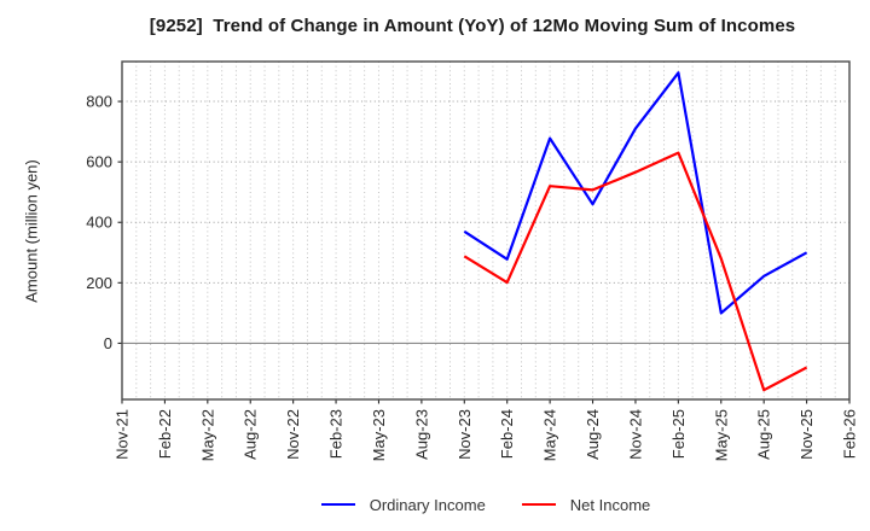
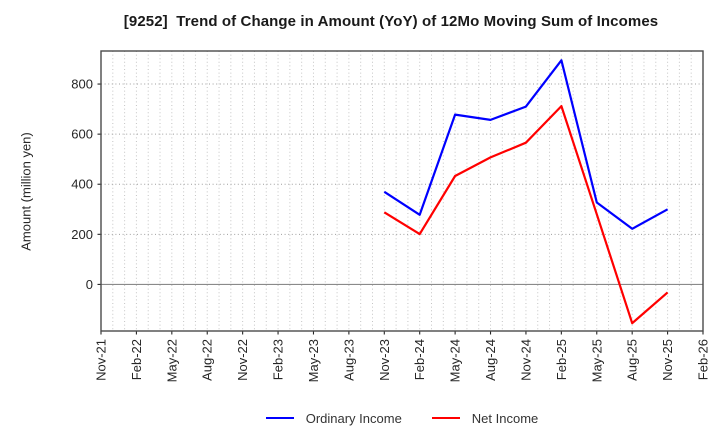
Net Income/May-24: 520 -> 430
Ordinary Income/Aug-24: 460 -> 660
Net Income/Feb-25: 630 -> 710
Ordinary Income/May-25: 100 -> 330
Net Income/Nov-25: -80 -> -30
